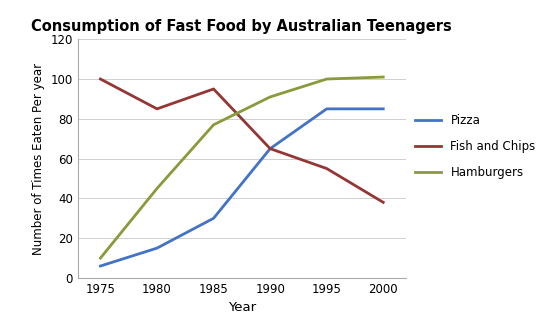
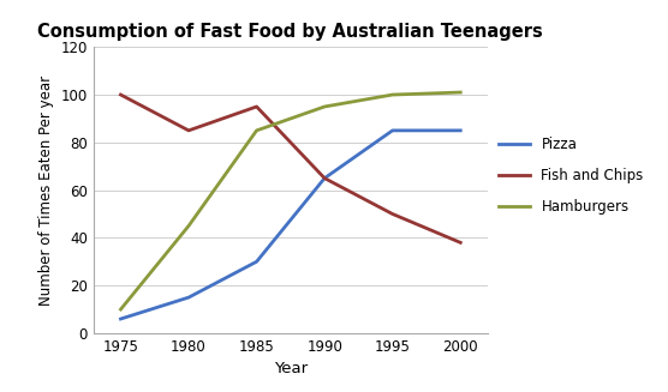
Hamburgers/1985: 77 -> 85
Hamburgers/1990: 91 -> 95
Fish and Chips/1995: 55 -> 50
